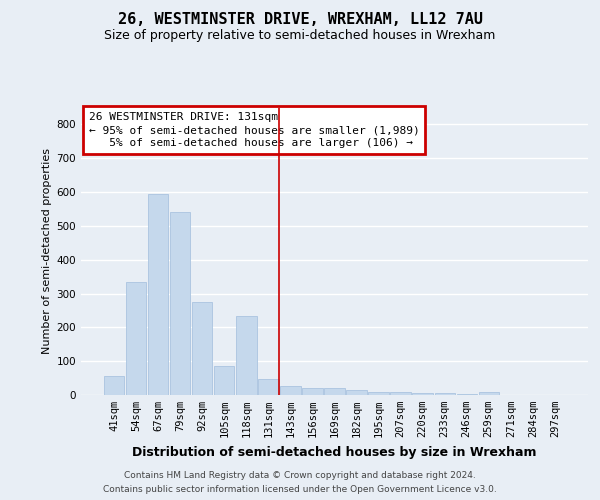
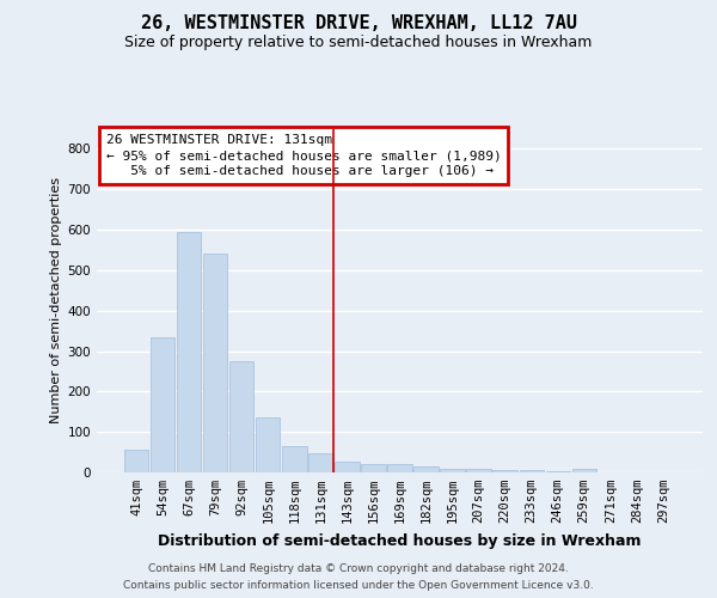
105sqm: 85 -> 135
118sqm: 235 -> 65
